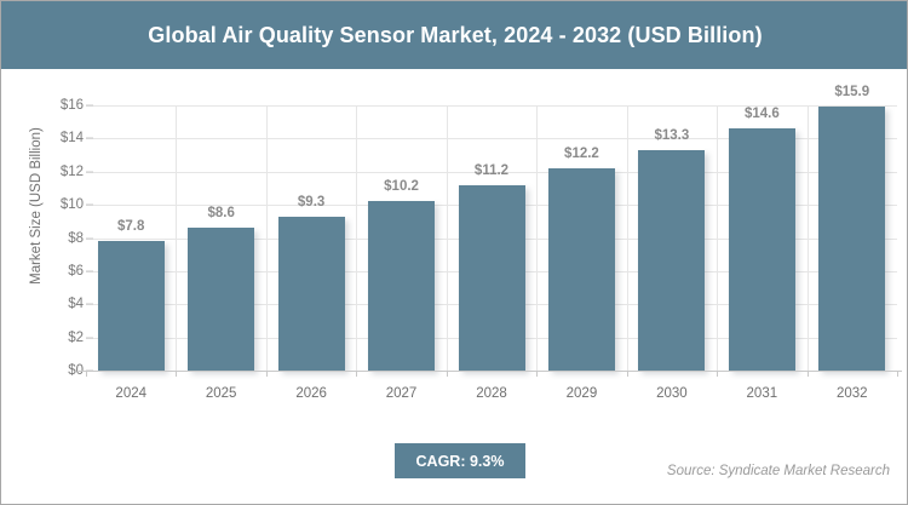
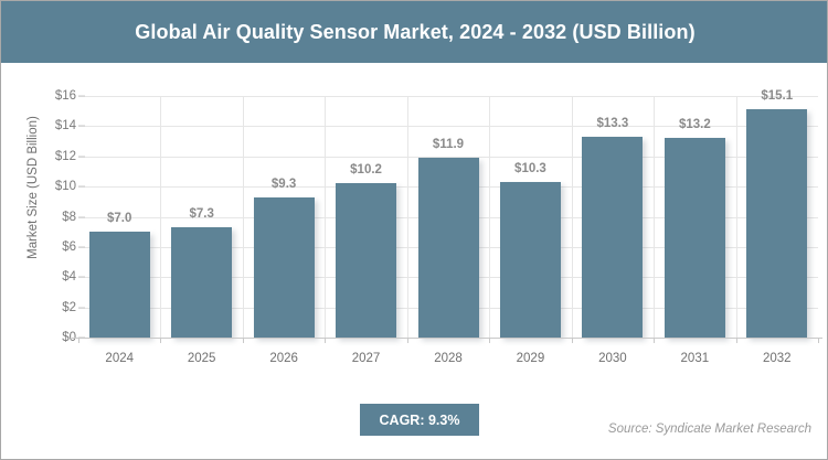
2024: $7.8 -> $7.0
2025: $8.6 -> $7.3
2028: $11.2 -> $11.9
2029: $12.2 -> $10.3
2031: $14.6 -> $13.2
2032: $15.9 -> $15.1
